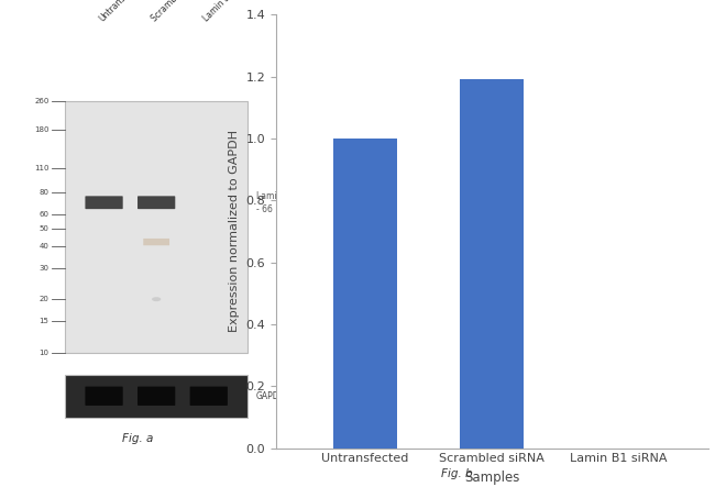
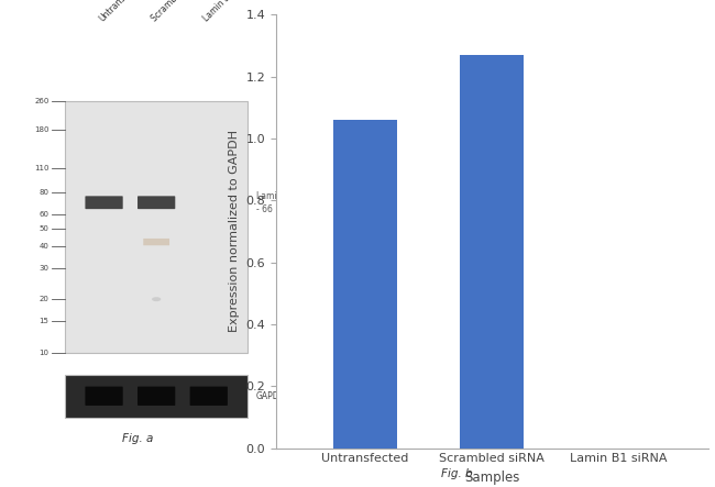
Untransfected: 1.00 -> 1.06
Scrambled siRNA: 1.19 -> 1.27
